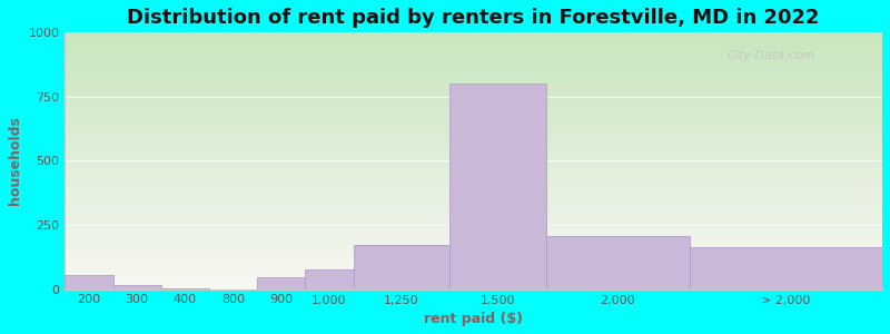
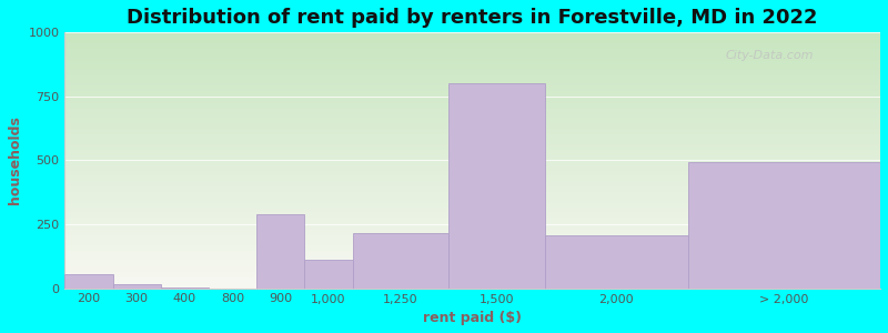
900: 45 -> 290
1,000: 75 -> 110
1,250: 170 -> 215
> 2,000: 165 -> 495
